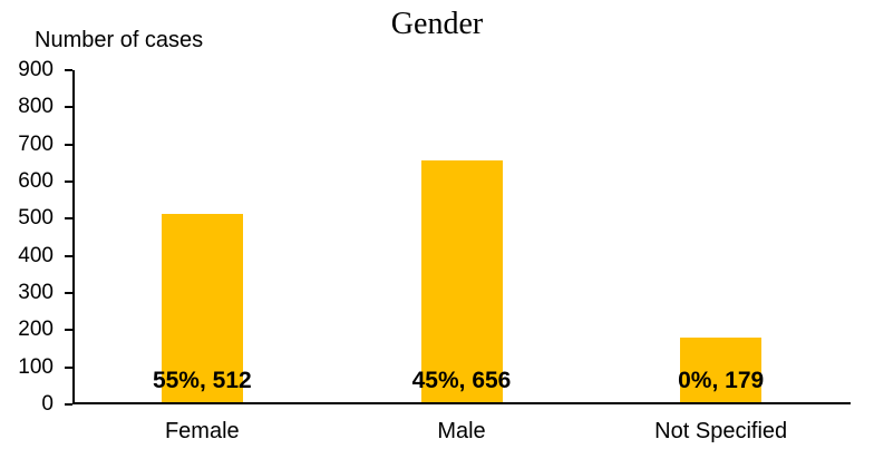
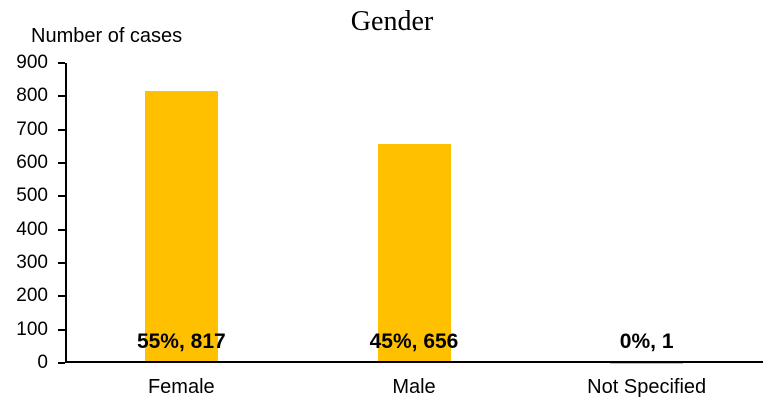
Female: 512 -> 817
Not Specified: 179 -> 1
